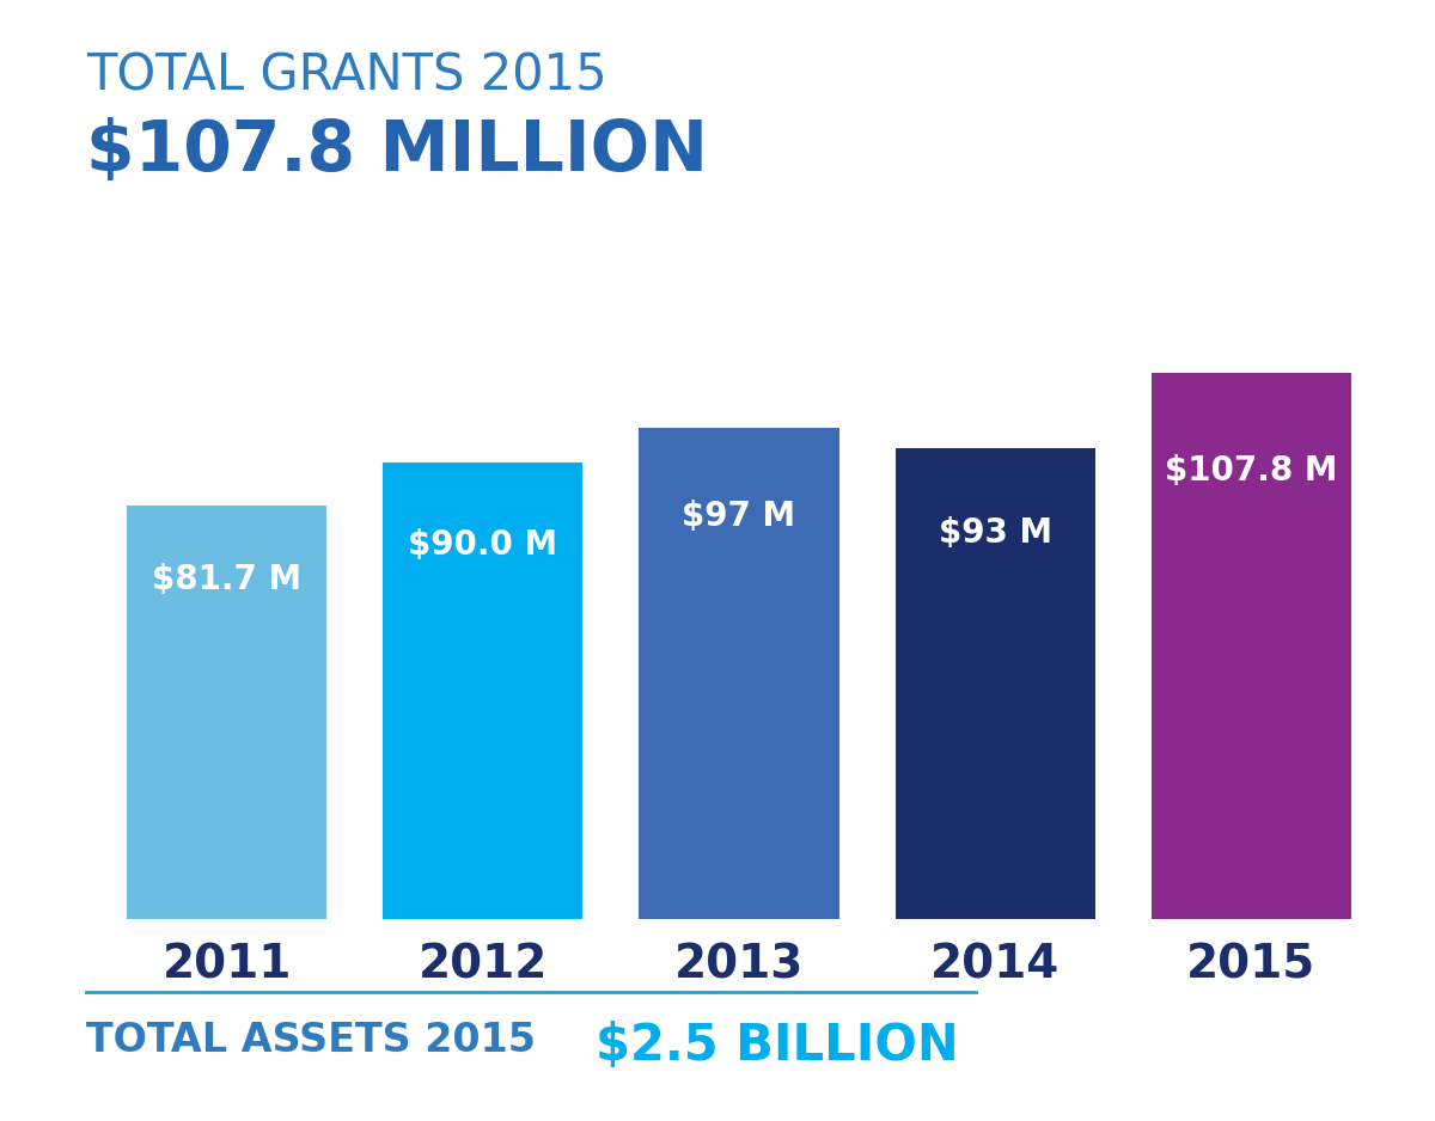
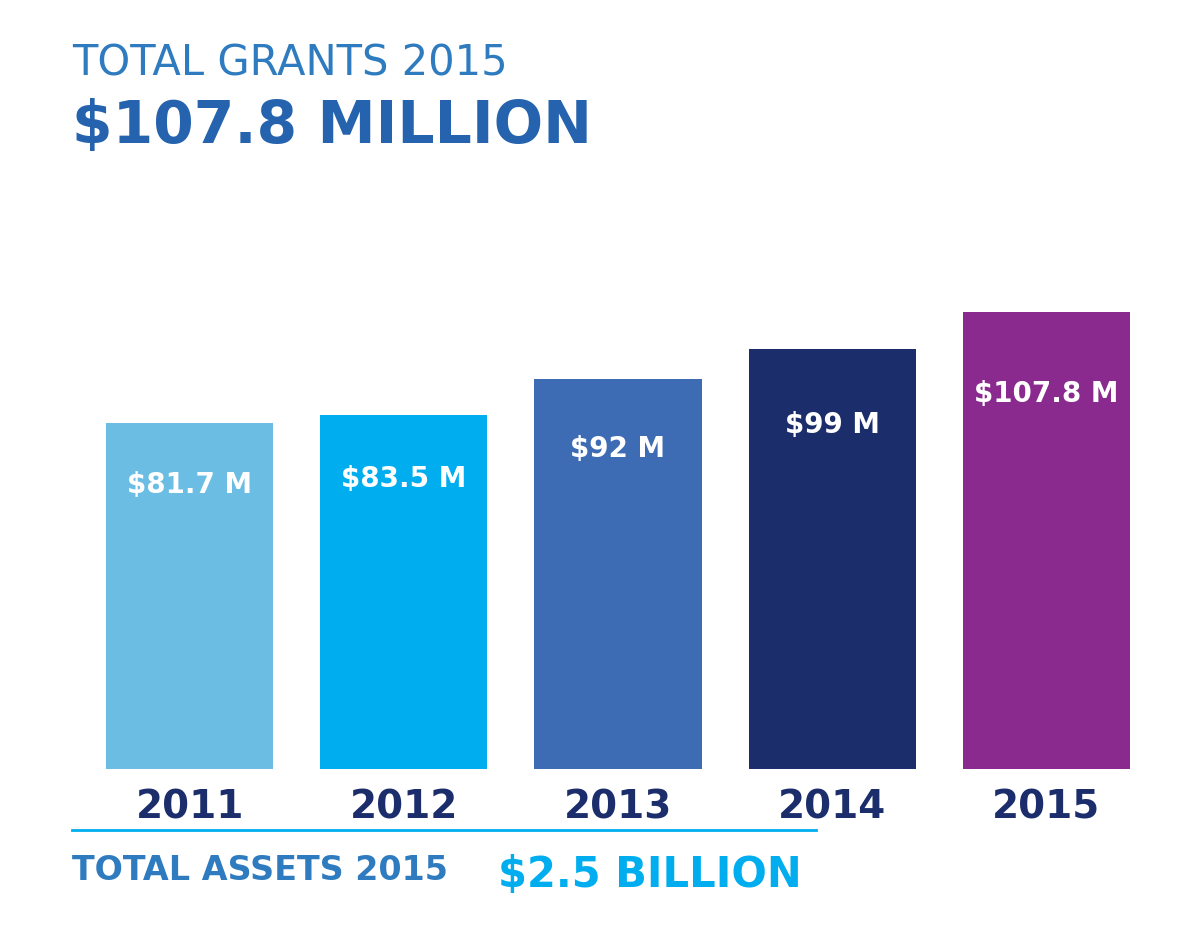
2012: $90.0 -> $83.5
2013: $97 -> $92
2014: $93 -> $99
